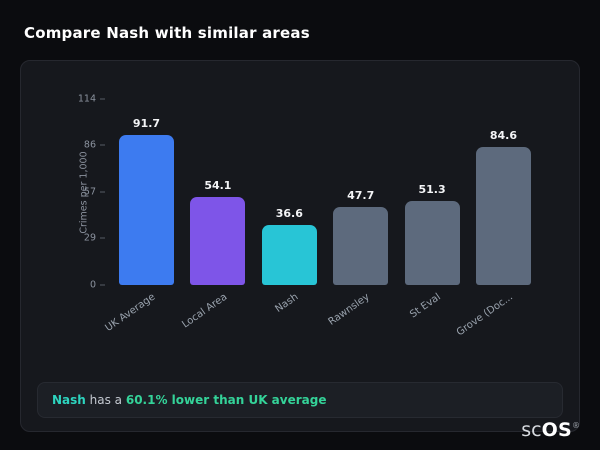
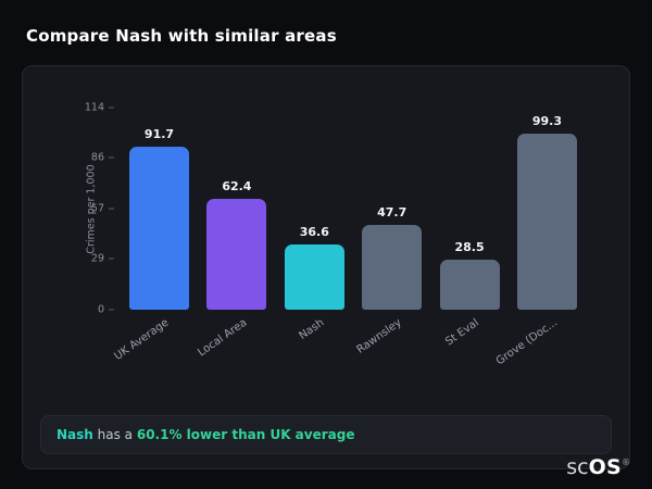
Local Area: 54.1 -> 62.4
St Eval: 51.3 -> 28.5
Grove (Doc...: 84.6 -> 99.3
